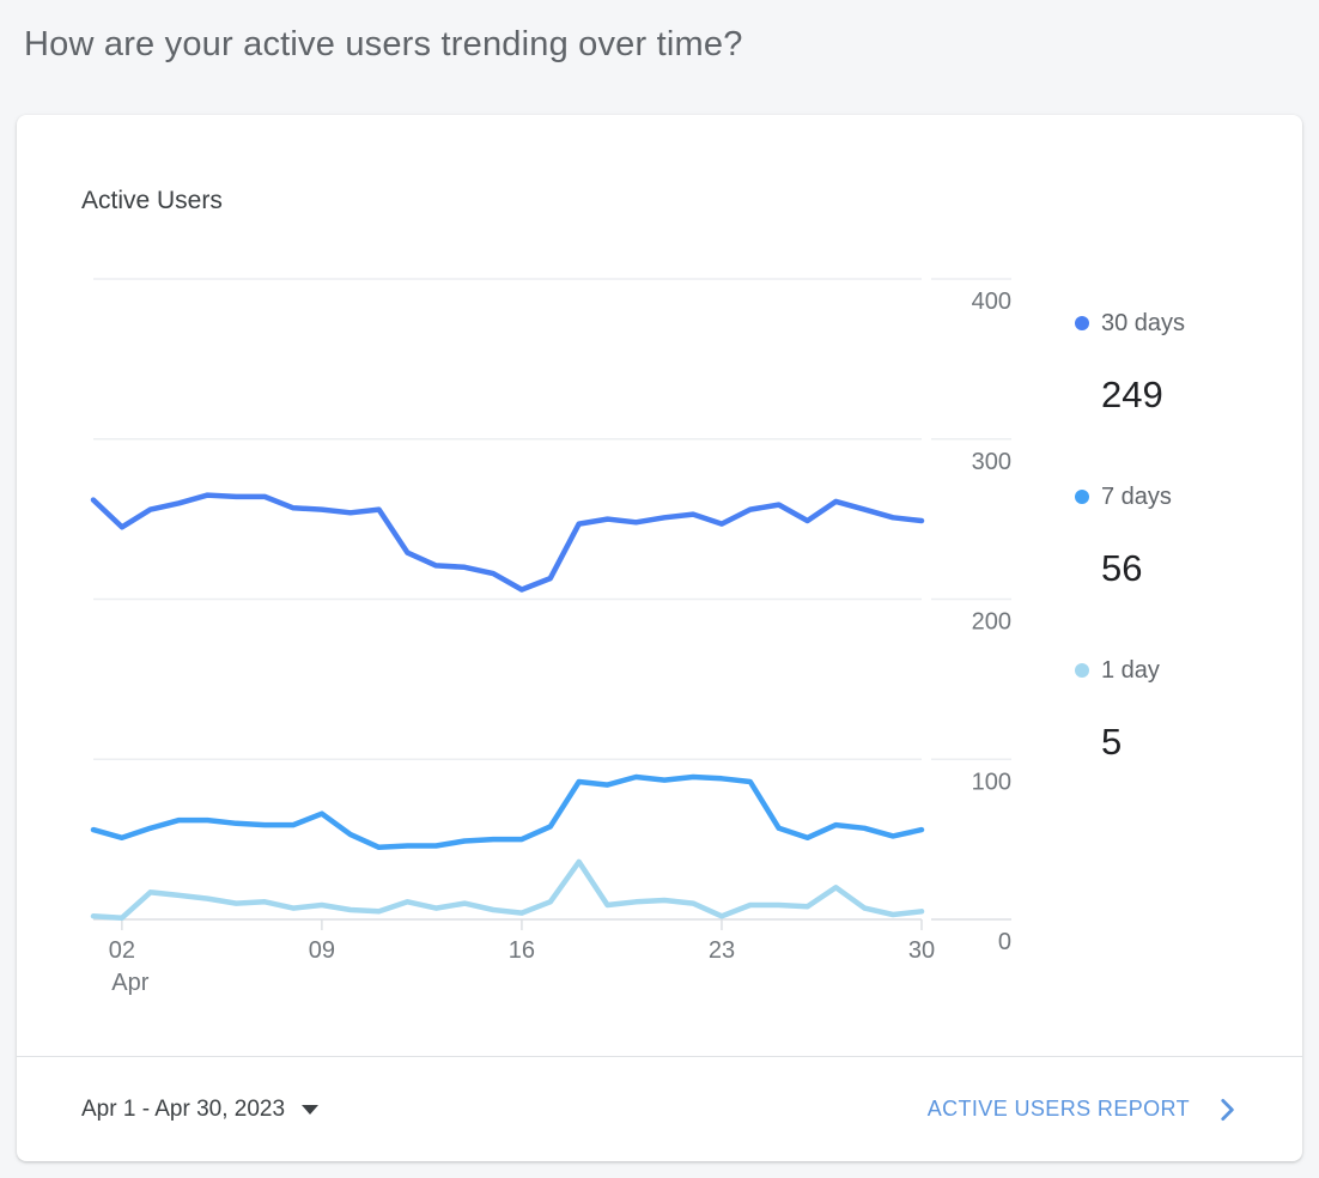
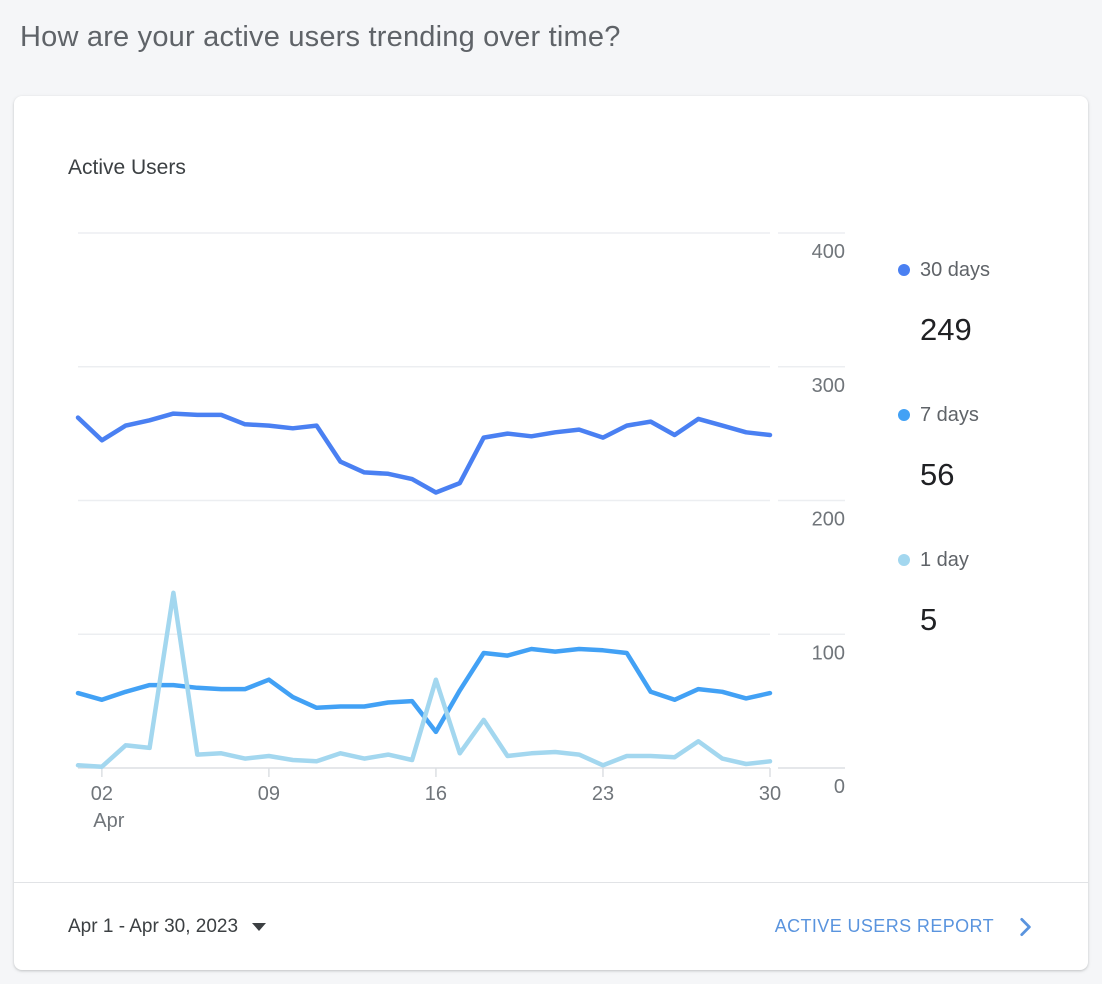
1 day/5: 13 -> 131
7 days/16: 50 -> 27
1 day/16: 4 -> 66
